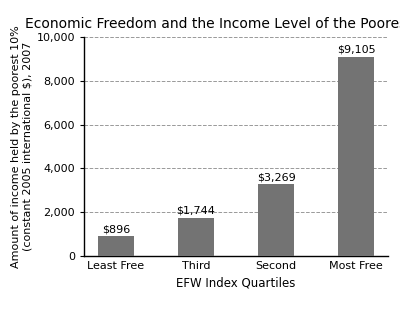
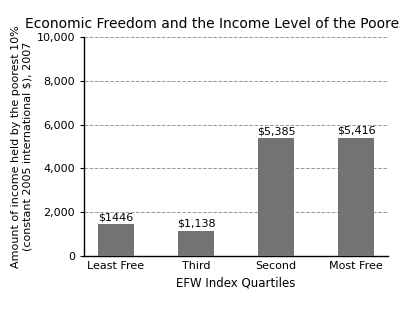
Least Free: $896 -> $1446
Third: $1,744 -> $1,138
Second: $3,269 -> $5,385
Most Free: $9,105 -> $5,416
